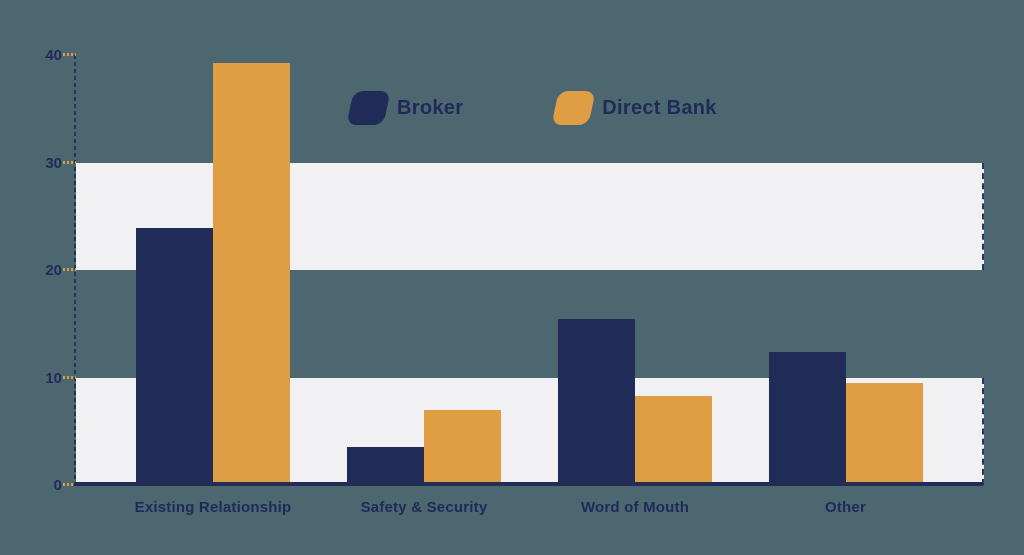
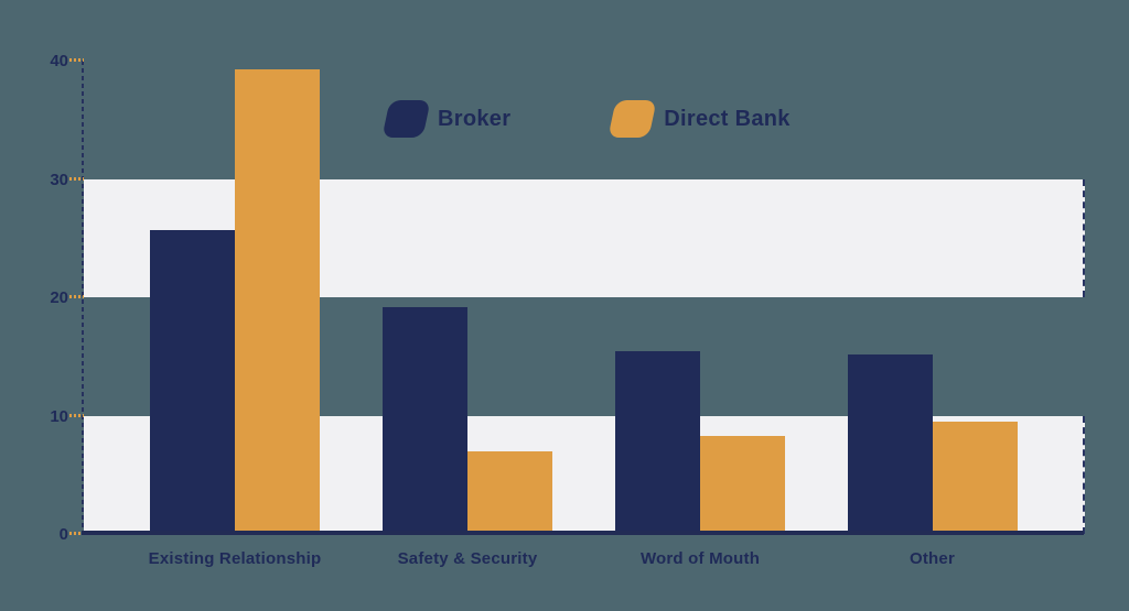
Broker/Existing Relationship: 23.9 -> 25.7
Broker/Safety & Security: 3.5 -> 19.2
Broker/Other: 12.4 -> 15.2
